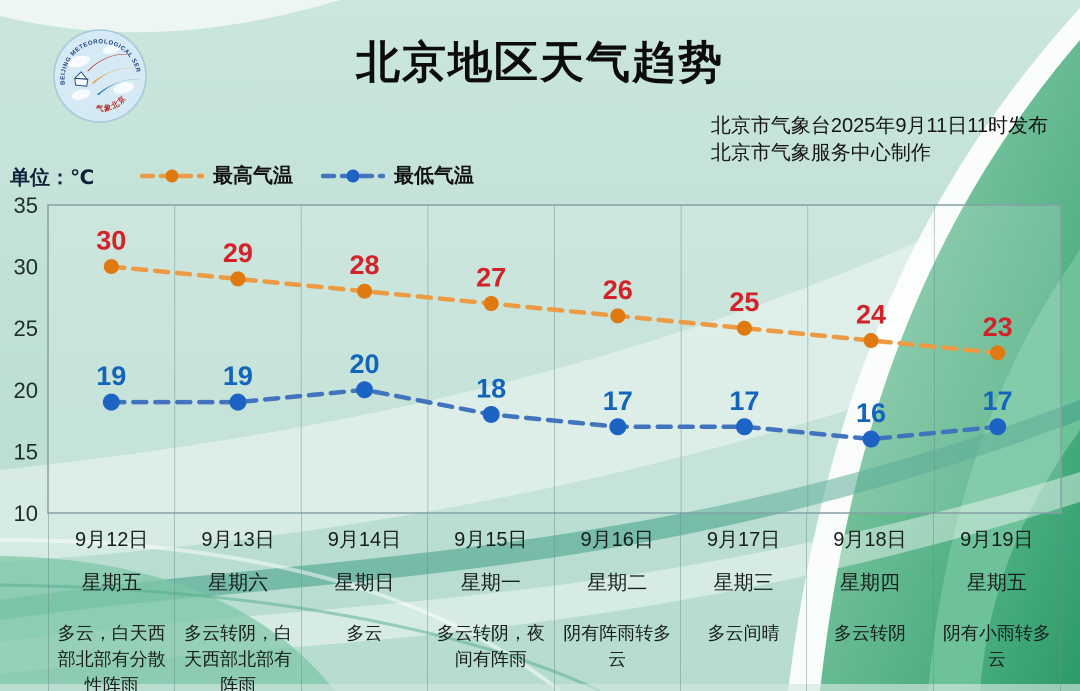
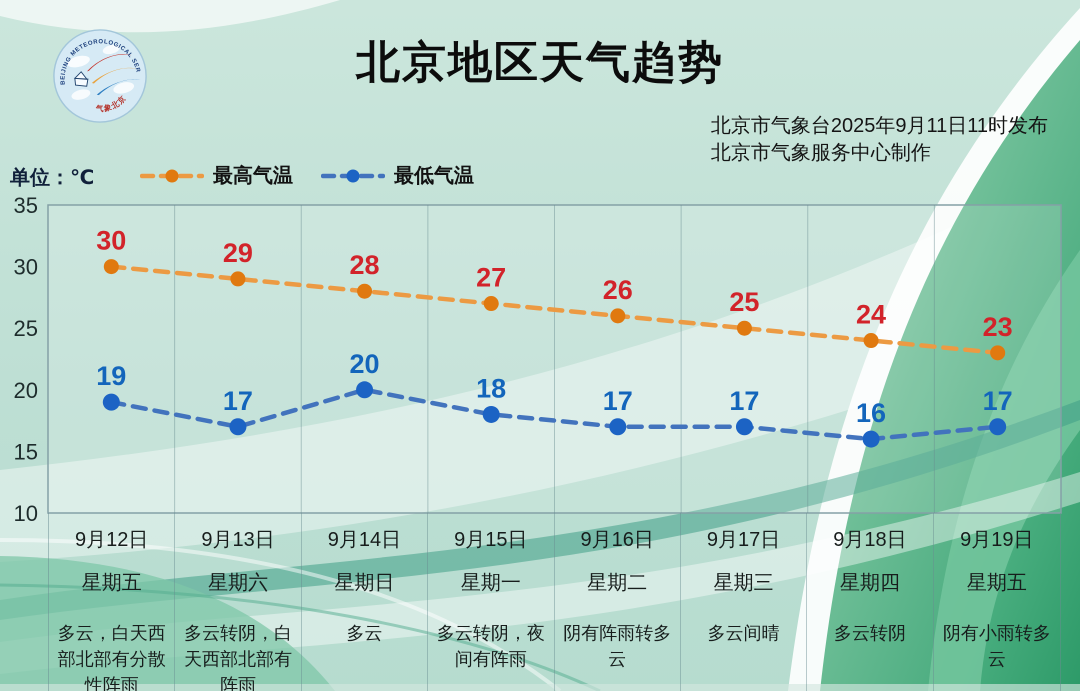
最低气温/9月13日: 19 -> 17
